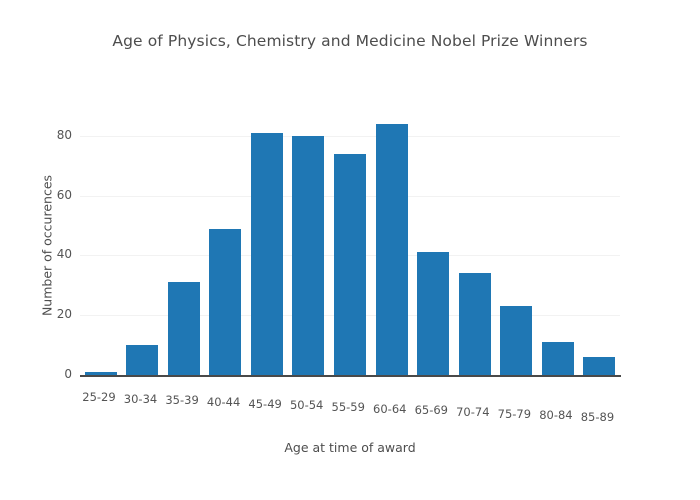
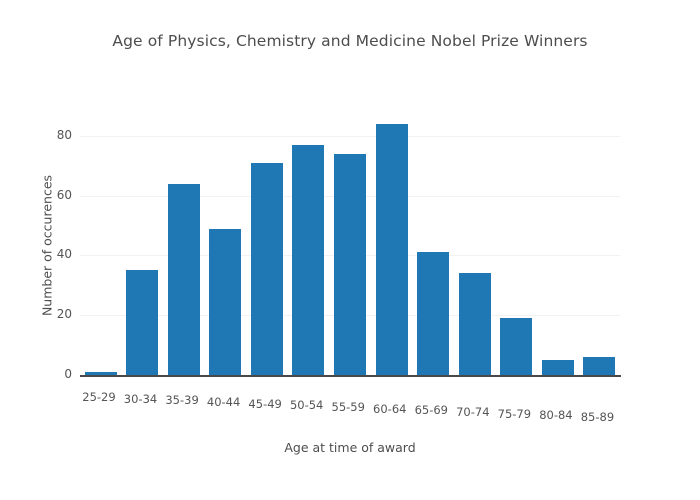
30-34: 10 -> 35
35-39: 31 -> 64
45-49: 81 -> 71
50-54: 80 -> 77
75-79: 23 -> 19
80-84: 11 -> 5
